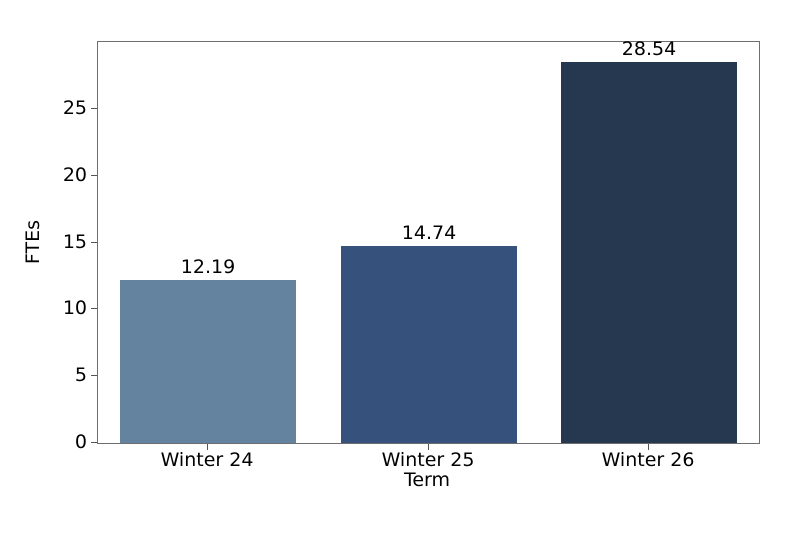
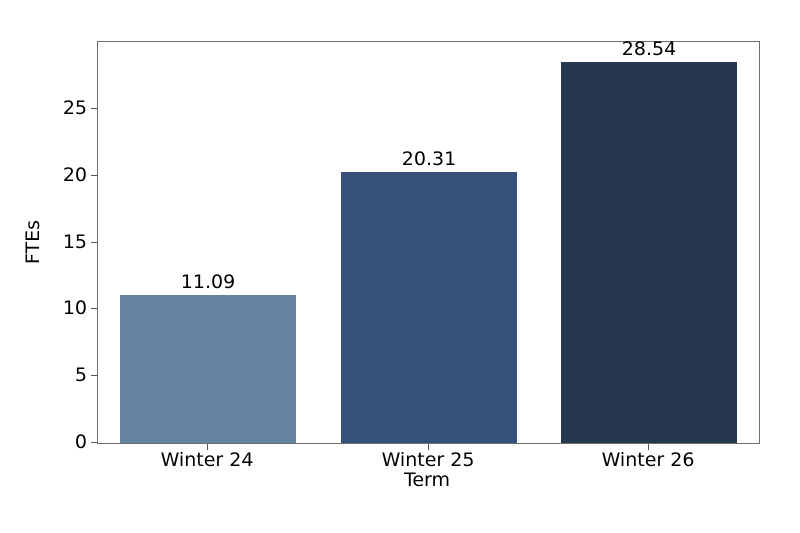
Winter 24: 12.19 -> 11.09
Winter 25: 14.74 -> 20.31
